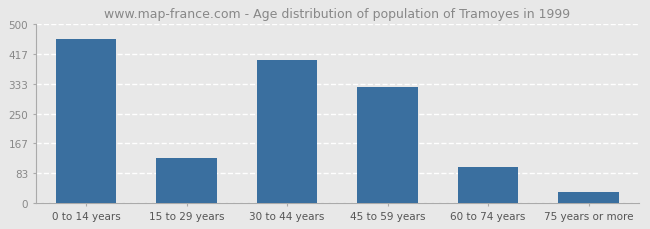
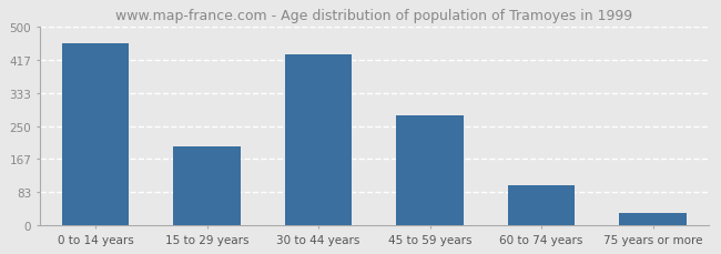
15 to 29 years: 125 -> 200
30 to 44 years: 400 -> 430
45 to 59 years: 325 -> 278
